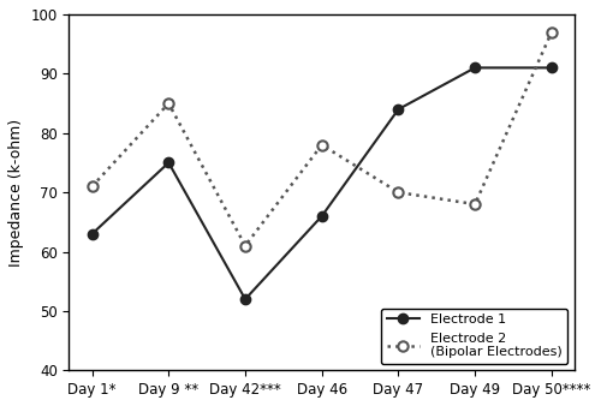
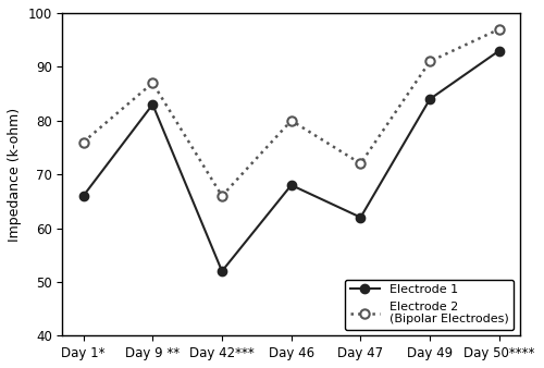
Electrode 1/Day 1*: 63 -> 66
Electrode 2 (Bipolar Electrodes)/Day 1*: 71 -> 76
Electrode 1/Day 9 **: 75 -> 83
Electrode 2 (Bipolar Electrodes)/Day 9 **: 85 -> 87
Electrode 2 (Bipolar Electrodes)/Day 42***: 61 -> 66
Electrode 1/Day 46: 66 -> 68
Electrode 2 (Bipolar Electrodes)/Day 46: 78 -> 80
Electrode 1/Day 47: 84 -> 62
Electrode 2 (Bipolar Electrodes)/Day 47: 70 -> 72
Electrode 1/Day 49: 91 -> 84
Electrode 2 (Bipolar Electrodes)/Day 49: 68 -> 91
Electrode 1/Day 50****: 91 -> 93
